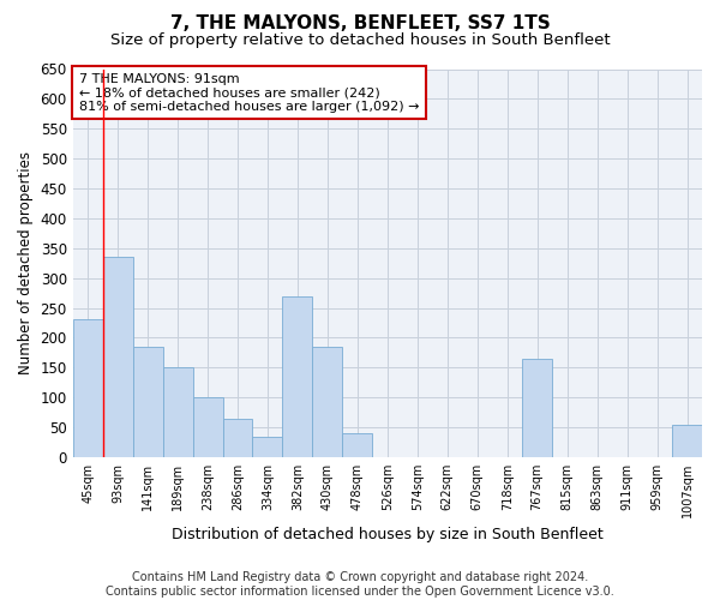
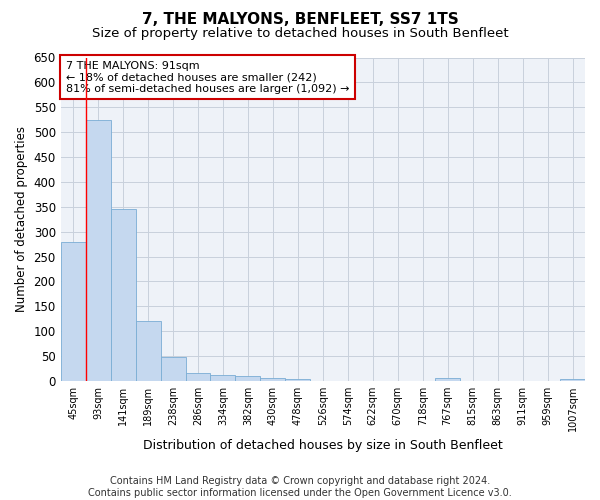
45sqm: 230 -> 280
93sqm: 335 -> 525
141sqm: 185 -> 345
189sqm: 150 -> 120
238sqm: 100 -> 48
286sqm: 65 -> 16
334sqm: 35 -> 12
382sqm: 270 -> 9
430sqm: 185 -> 5
478sqm: 40 -> 4
767sqm: 165 -> 6
1007sqm: 55 -> 4
